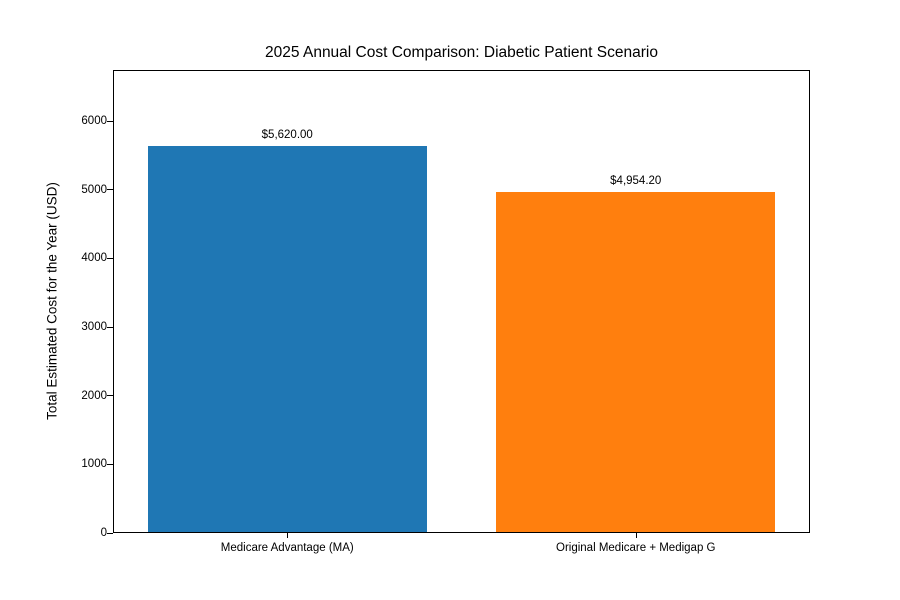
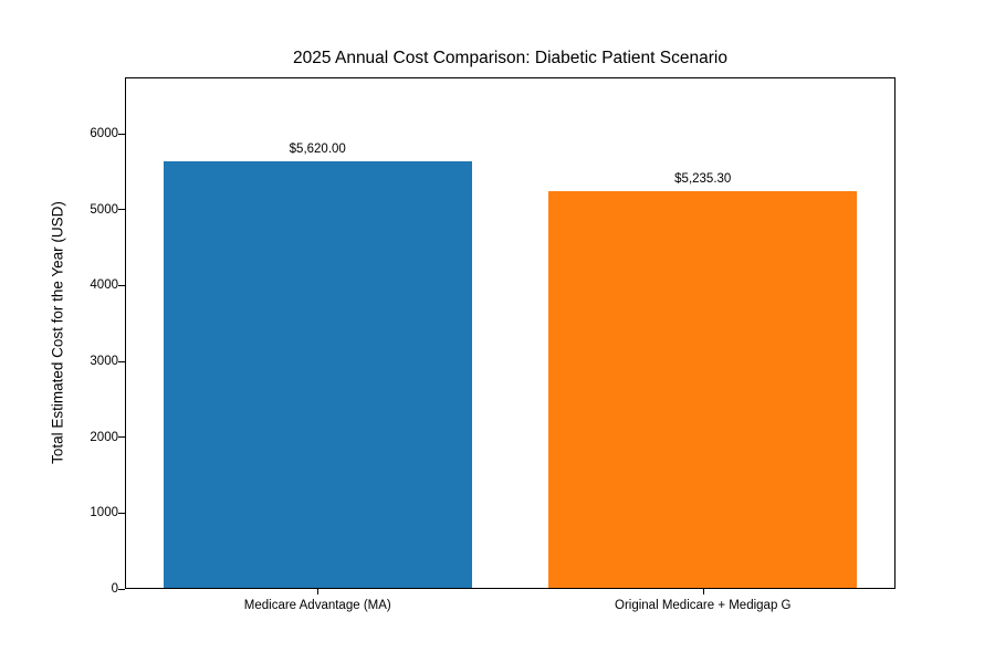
Original Medicare + Medigap G: $4,954.20 -> $5,235.30
